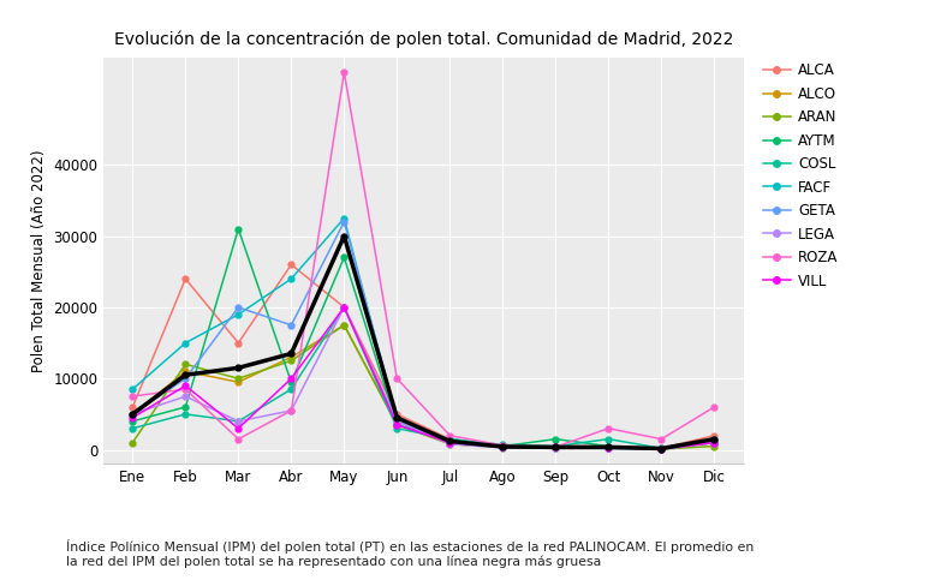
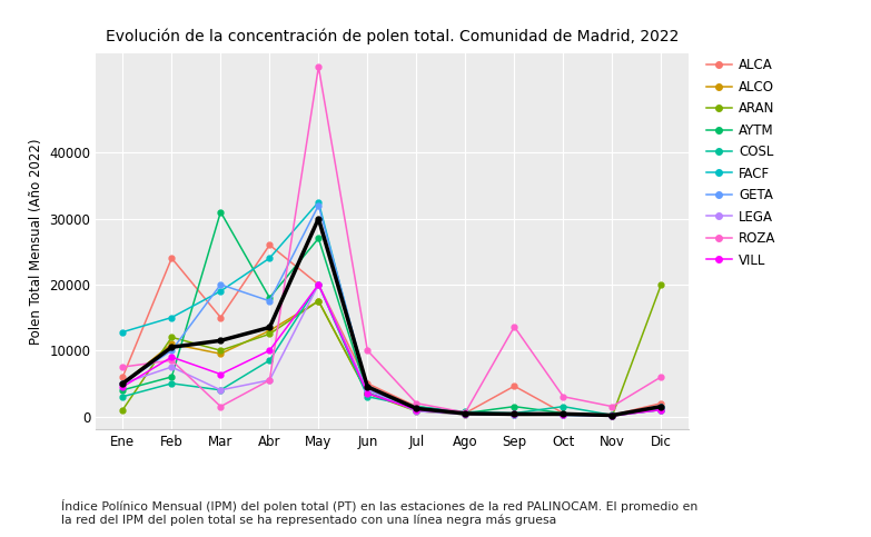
FACF/Ene: 8500 -> 12800
VILL/Mar: 3000 -> 6400
AYTM/Abr: 9500 -> 18000
ALCA/Sep: 500 -> 4600
ROZA/Sep: 400 -> 13600
ARAN/Dic: 500 -> 20000
